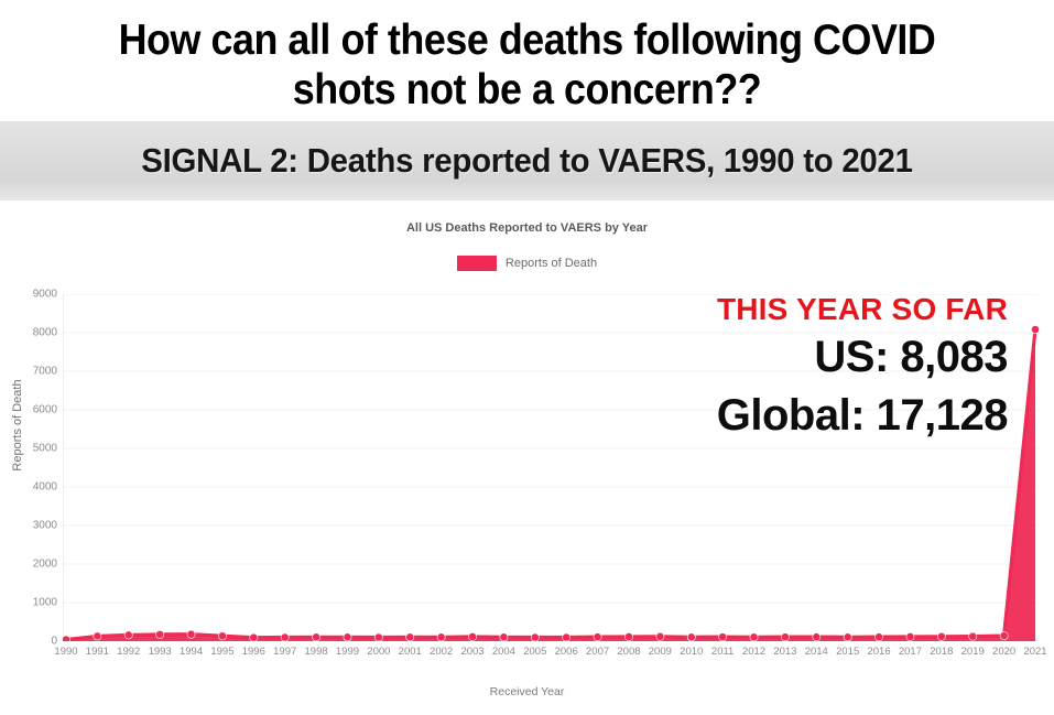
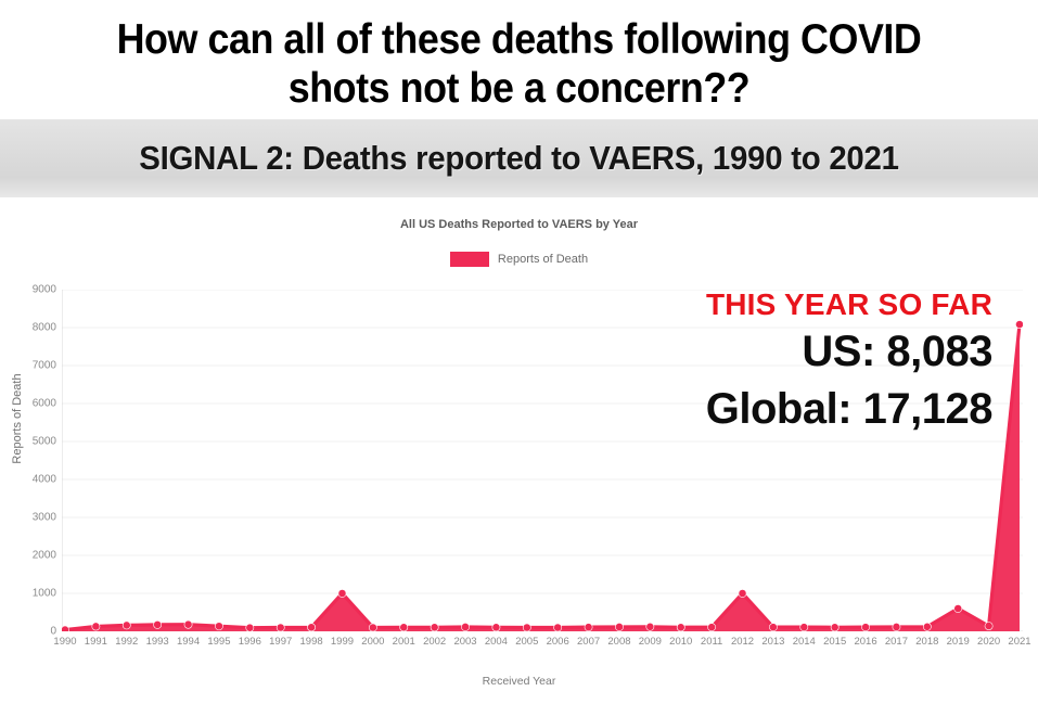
1999: 100 -> 1000
2012: 100 -> 1000
2019: 100 -> 600
